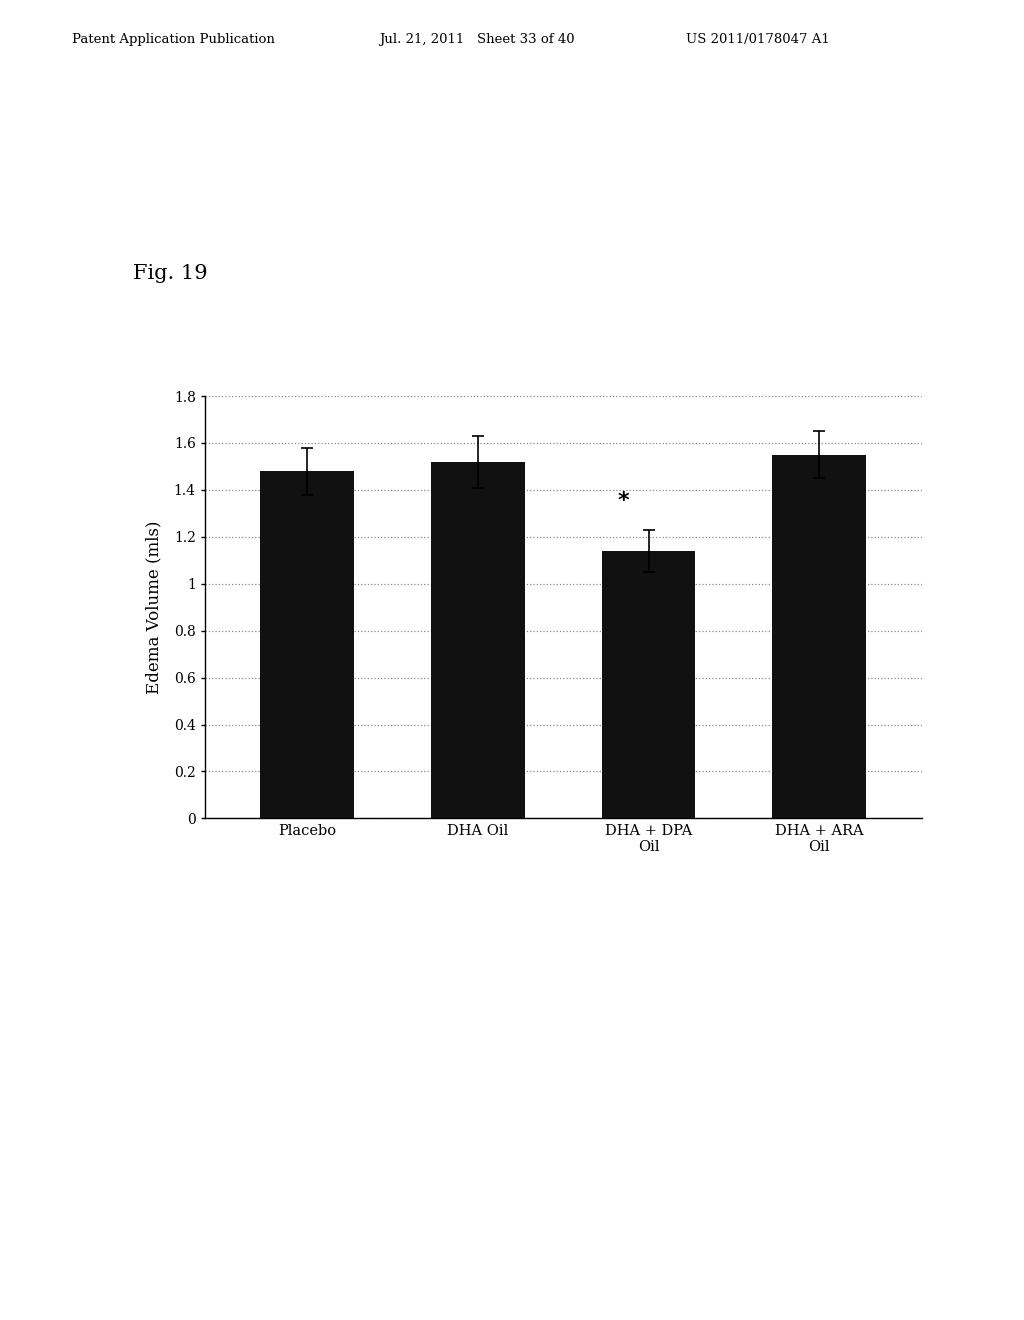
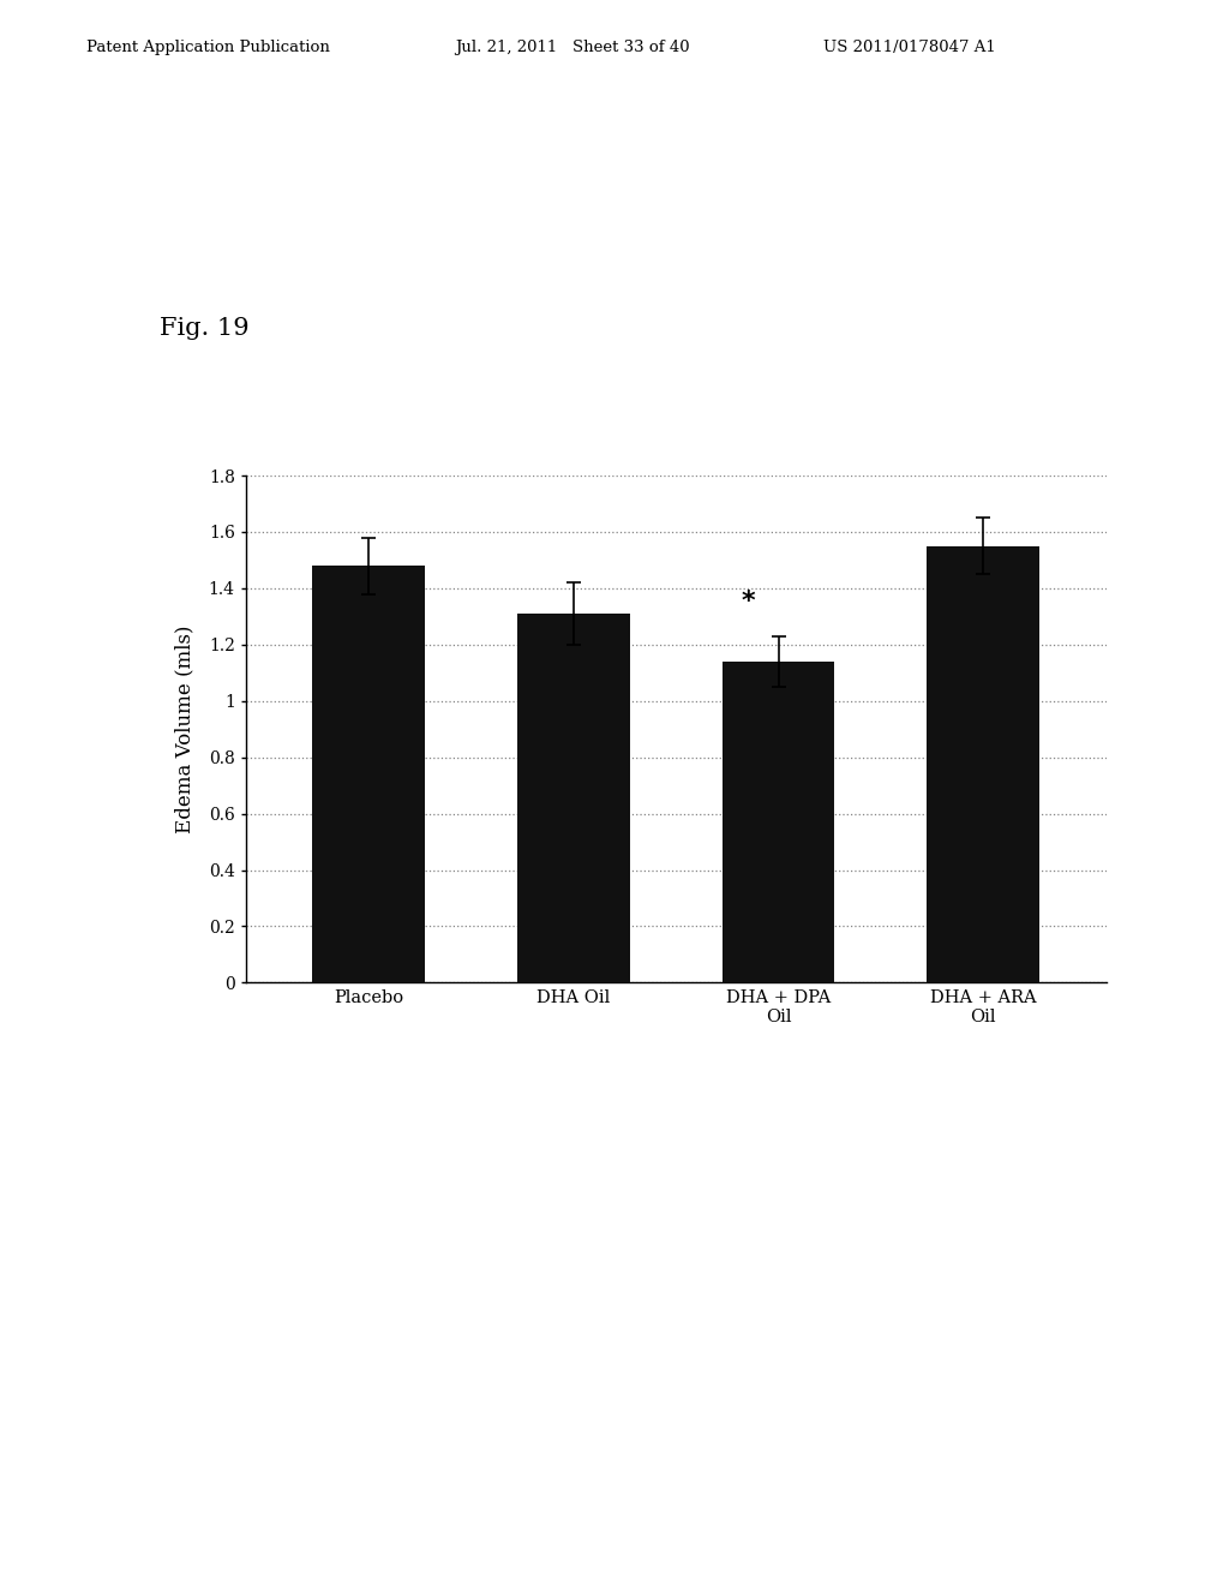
DHA Oil: 1.52 -> 1.31
